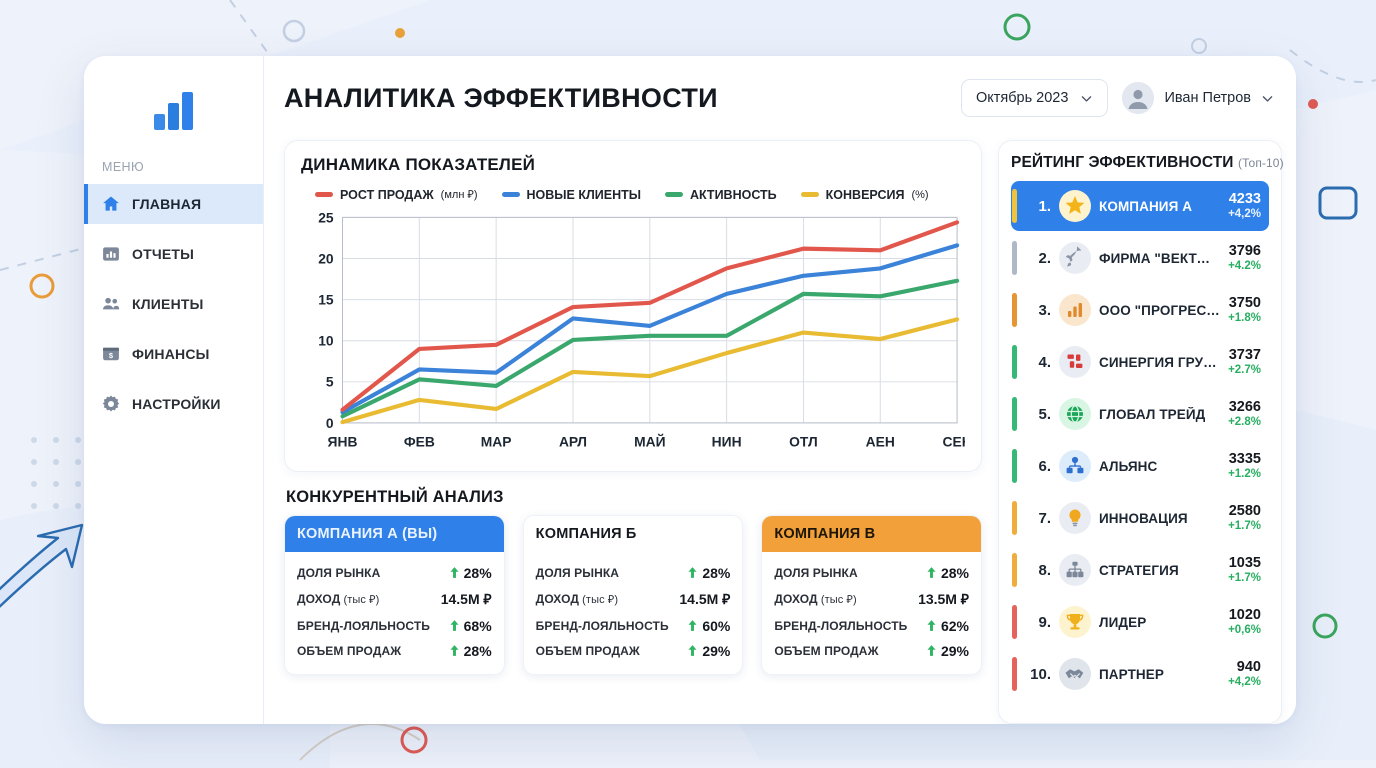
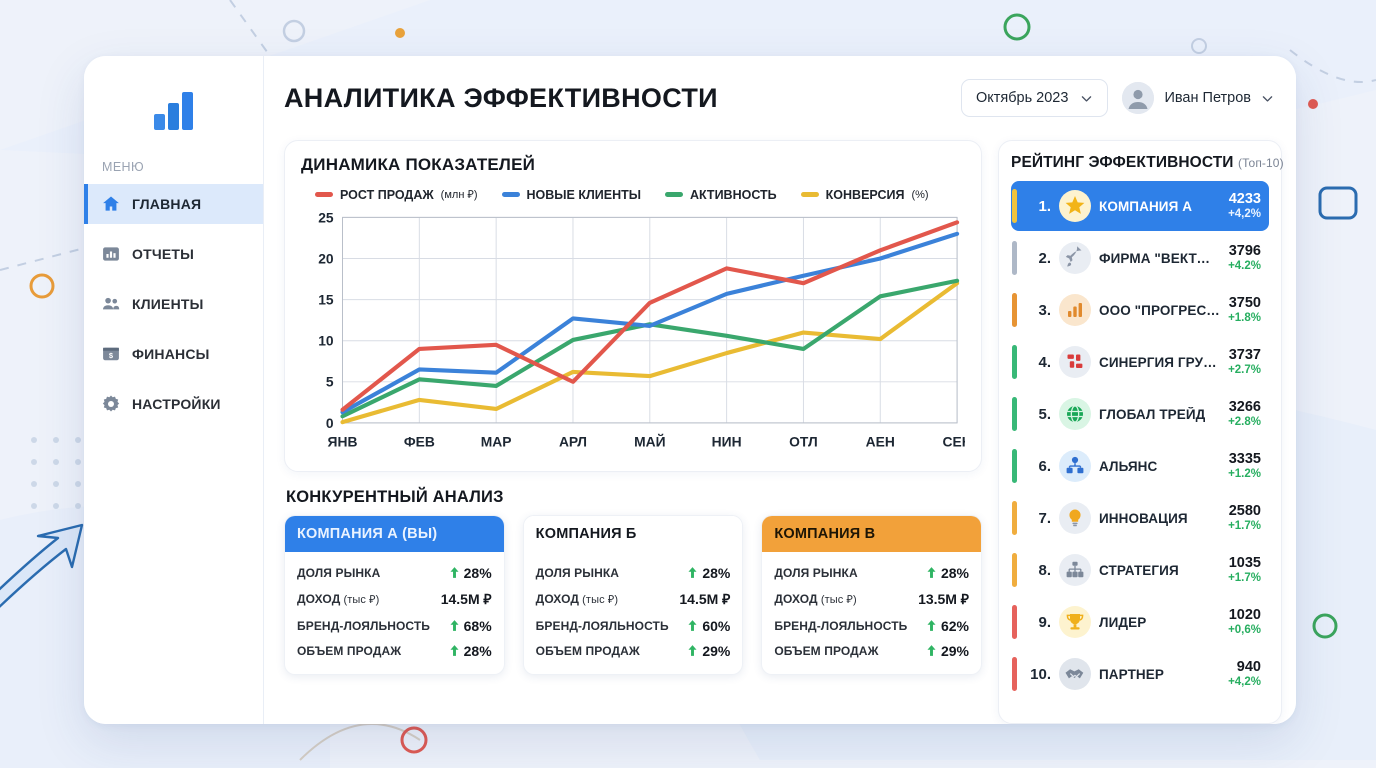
РОСТ ПРОДАЖ/АРЛ: 14 -> 5
АКТИВНОСТЬ/МАЙ: 11 -> 12
РОСТ ПРОДАЖ/ОТЛ: 21 -> 17
АКТИВНОСТЬ/ОТЛ: 16 -> 9
НОВЫЕ КЛИЕНТЫ/АЕН: 19 -> 20
НОВЫЕ КЛИЕНТЫ/СЕН: 22 -> 23
КОНВЕРСИЯ/СЕН: 13 -> 17
